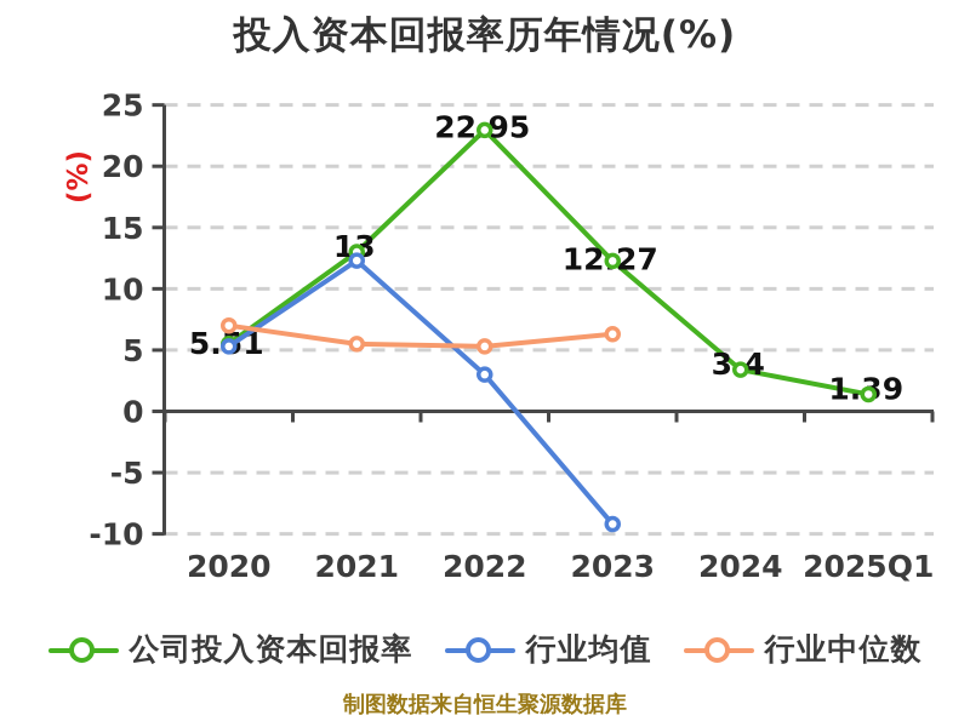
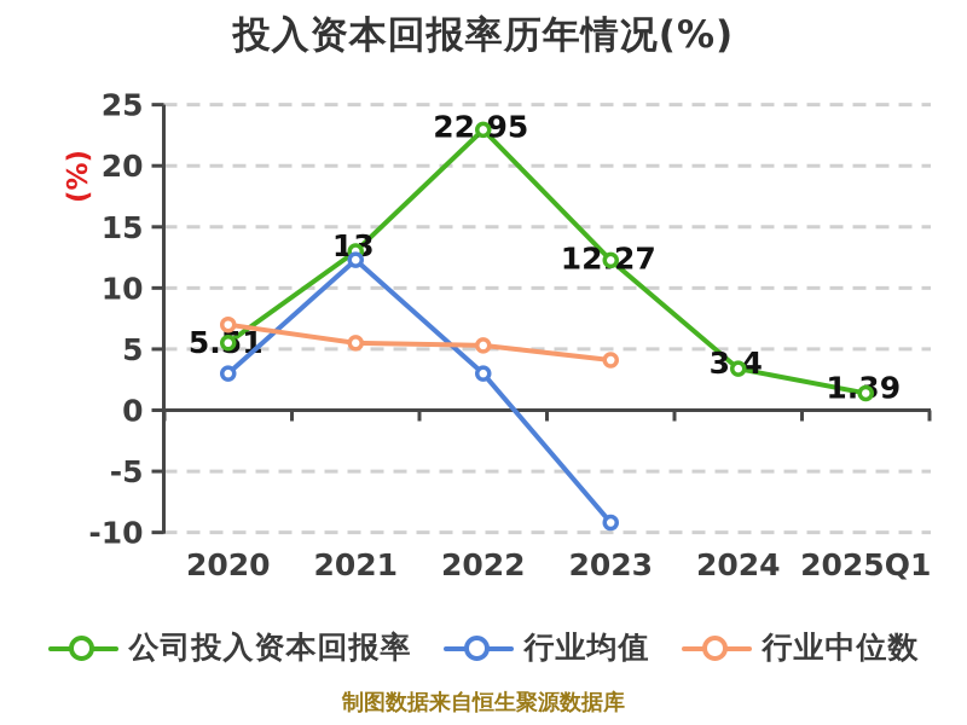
行业均值/2020: 5.3 -> 3.0
行业中位数/2023: 6.3 -> 4.1
